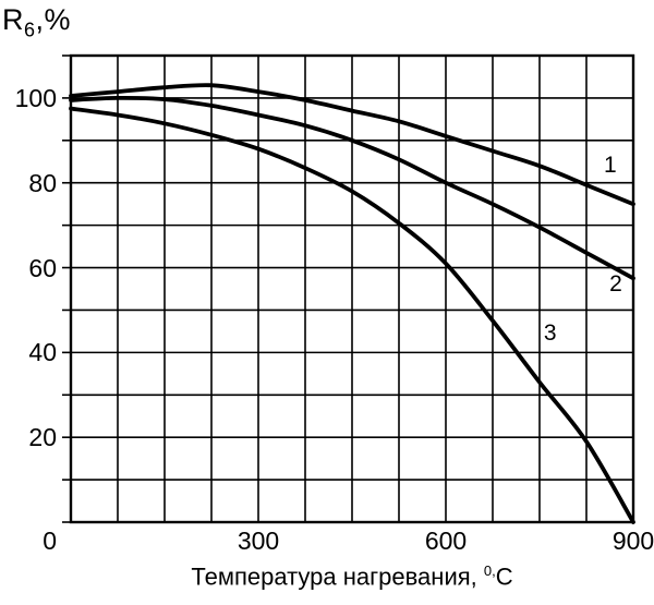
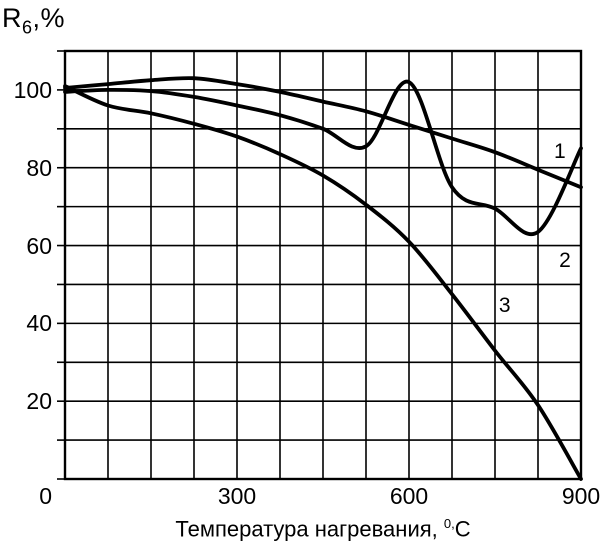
3/0: 98 -> 101
2/600: 80 -> 102
2/900: 58 -> 85
